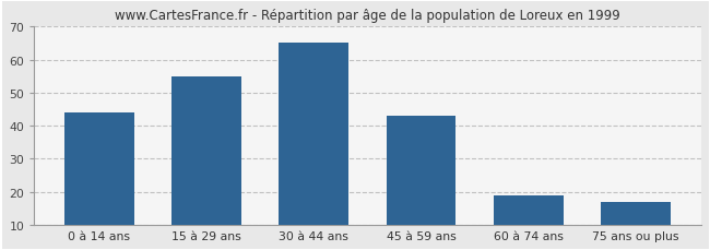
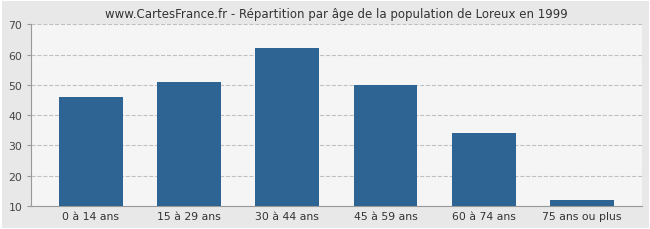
0 à 14 ans: 44 -> 46
15 à 29 ans: 55 -> 51
30 à 44 ans: 65 -> 62
45 à 59 ans: 43 -> 50
60 à 74 ans: 19 -> 34
75 ans ou plus: 17 -> 12
